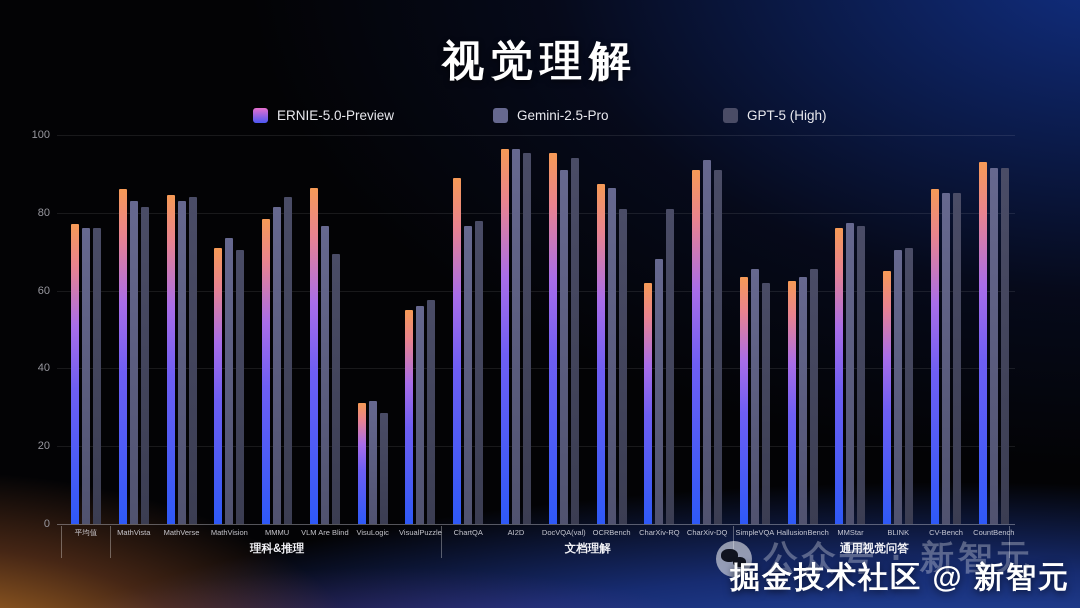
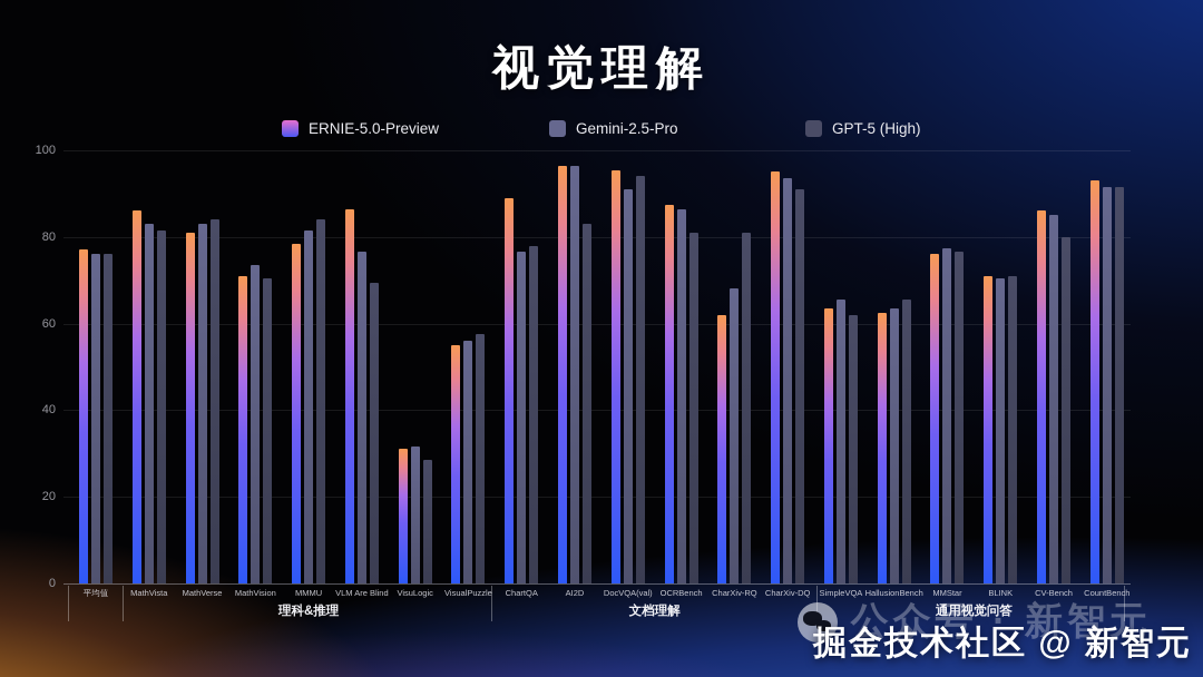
ERNIE-5.0-Preview/MathVerse: 84 -> 81
GPT-5 (High)/AI2D: 96 -> 83
ERNIE-5.0-Preview/CharXiv-DQ: 91 -> 95
ERNIE-5.0-Preview/BLINK: 65 -> 71
GPT-5 (High)/CV-Bench: 85 -> 80
